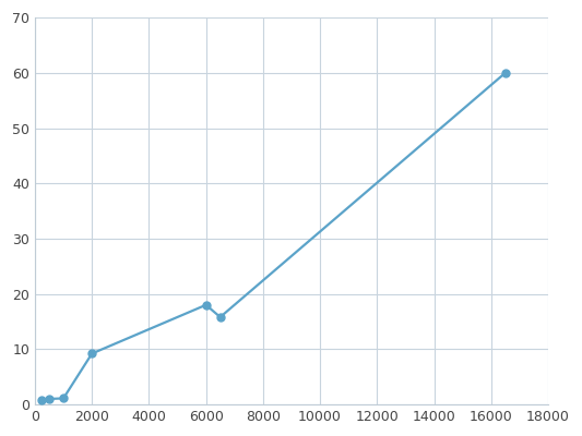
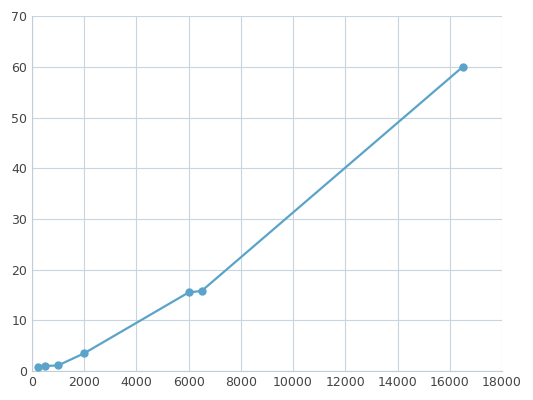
2000: 9.2 -> 3.5
6000: 18.0 -> 15.5
